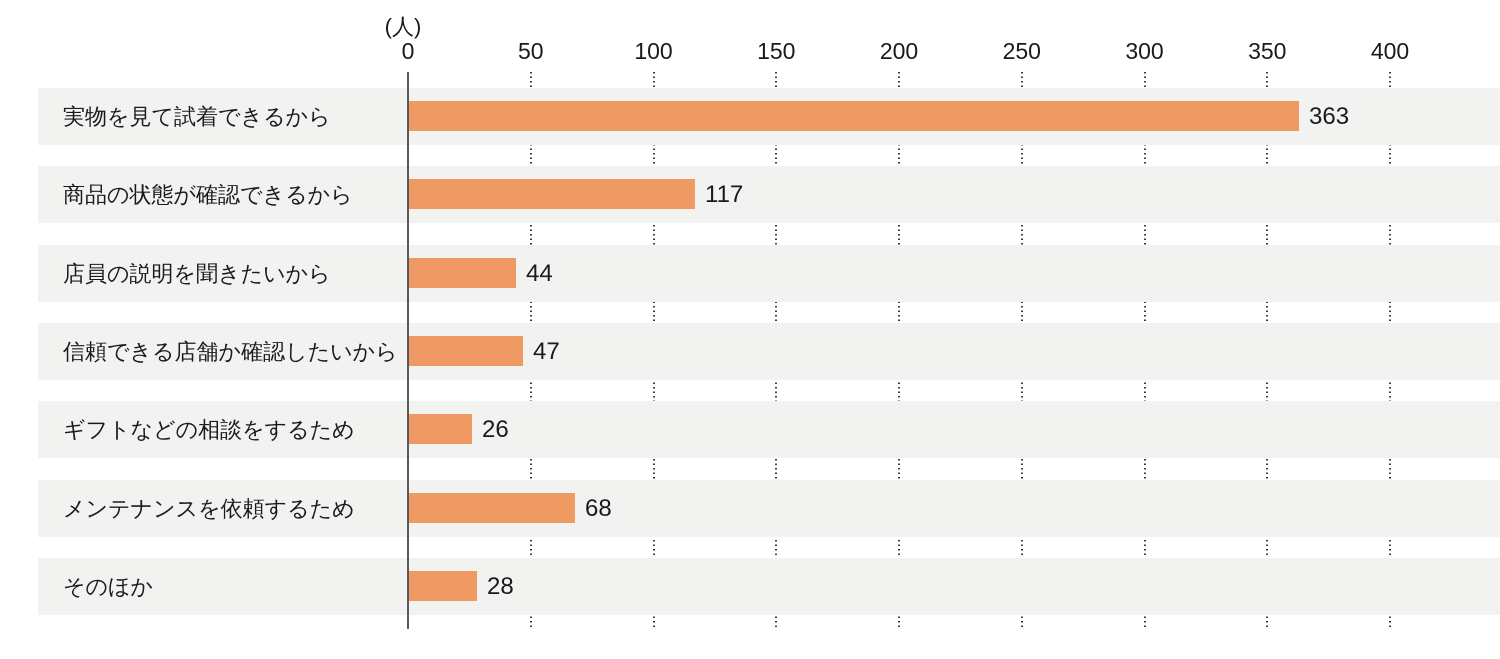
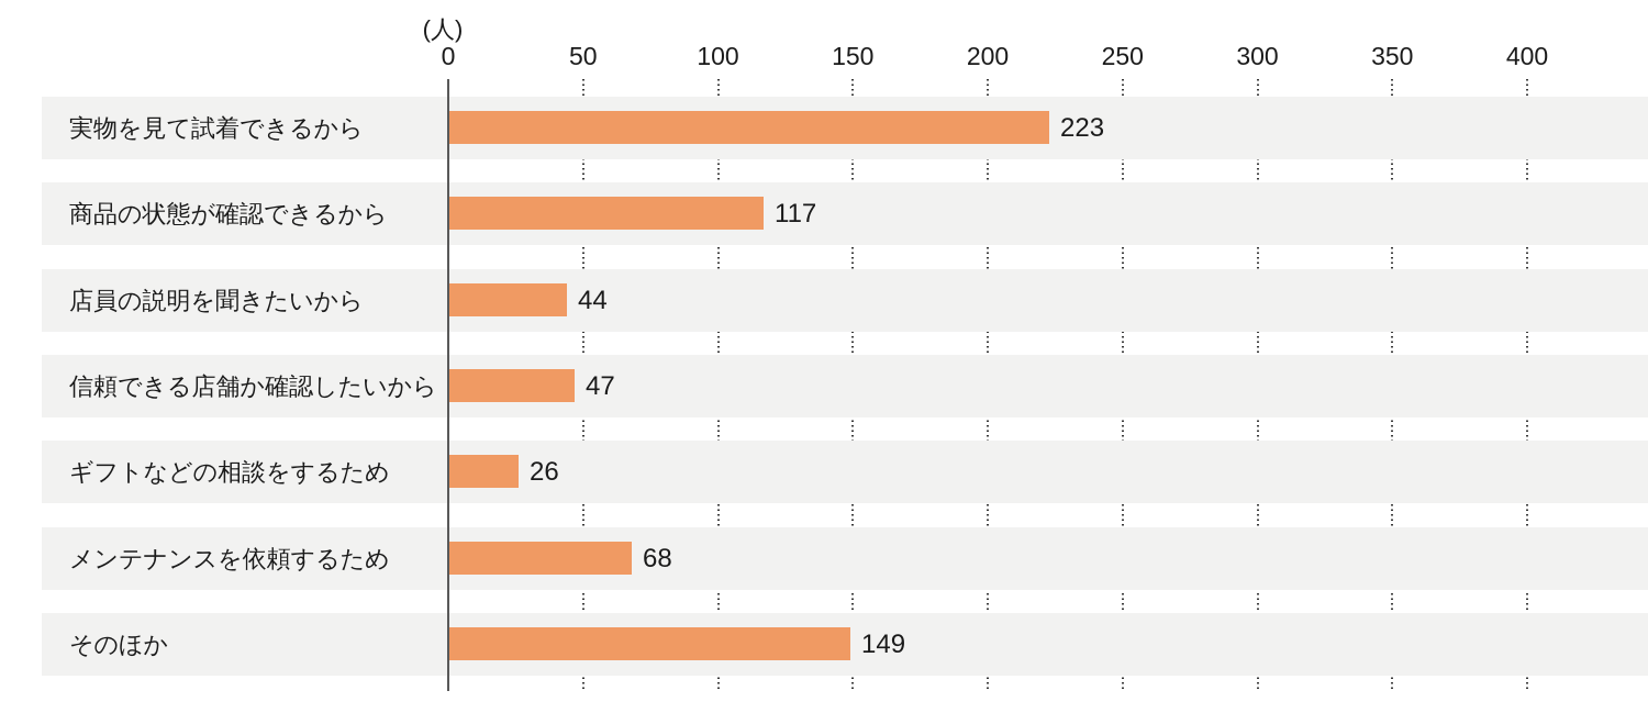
実物を見て試着できるから: 363 -> 223
そのほか: 28 -> 149
